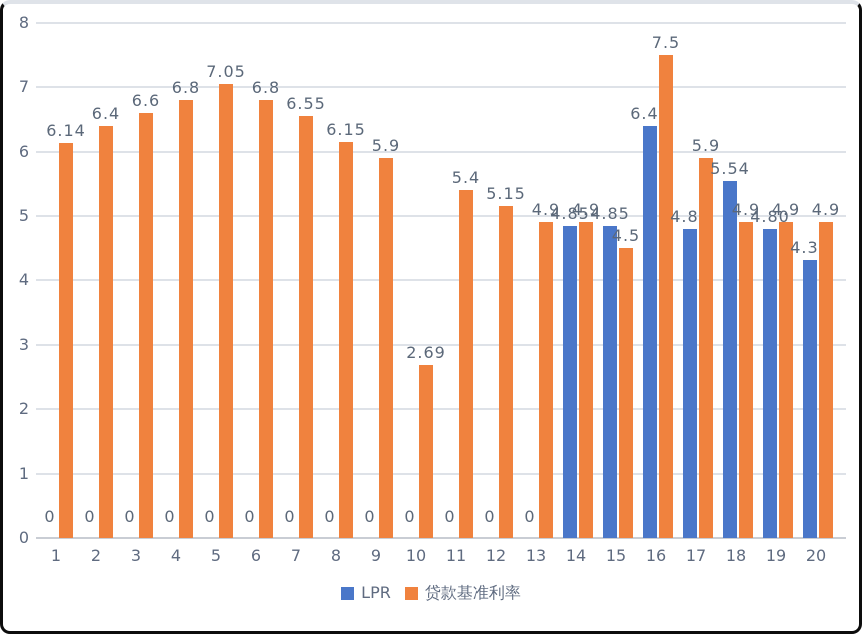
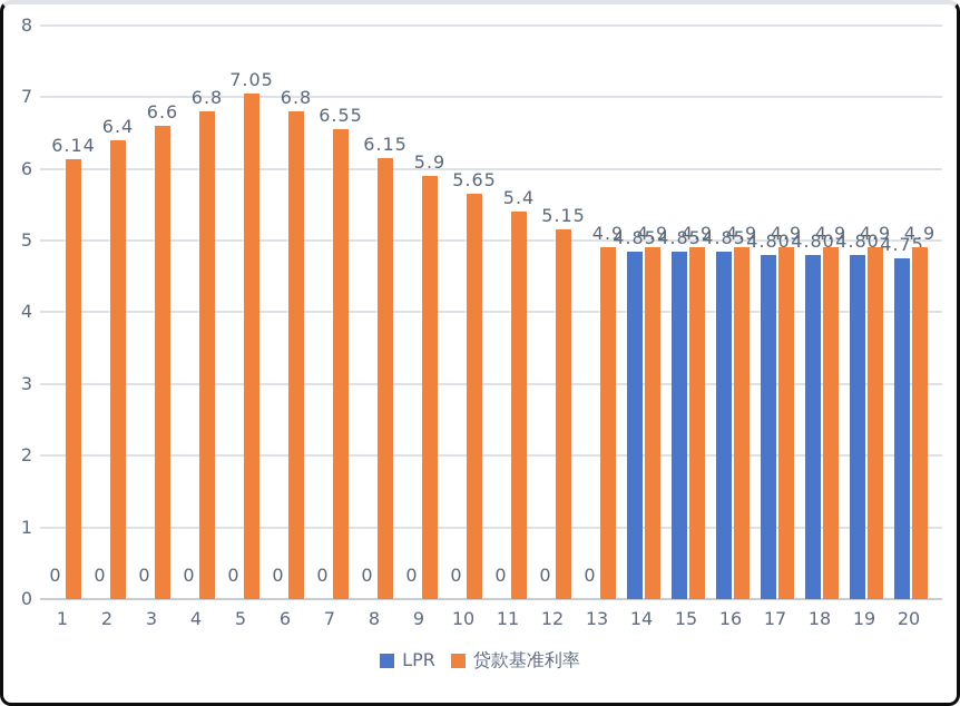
贷款基准利率/10: 2.69 -> 5.65
贷款基准利率/15: 4.5 -> 4.9
LPR/16: 6.40 -> 4.85
贷款基准利率/16: 7.5 -> 4.9
贷款基准利率/17: 5.9 -> 4.9
LPR/18: 5.54 -> 4.80
LPR/20: 4.32 -> 4.75
